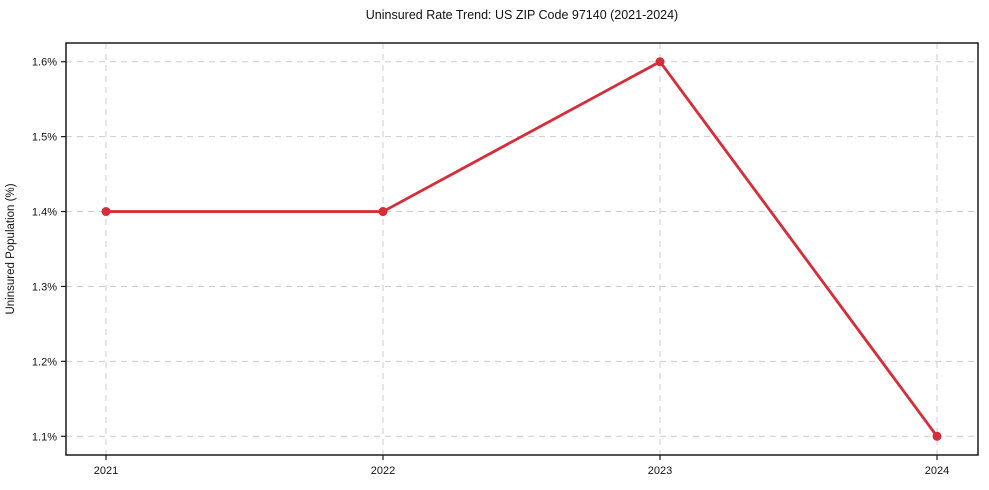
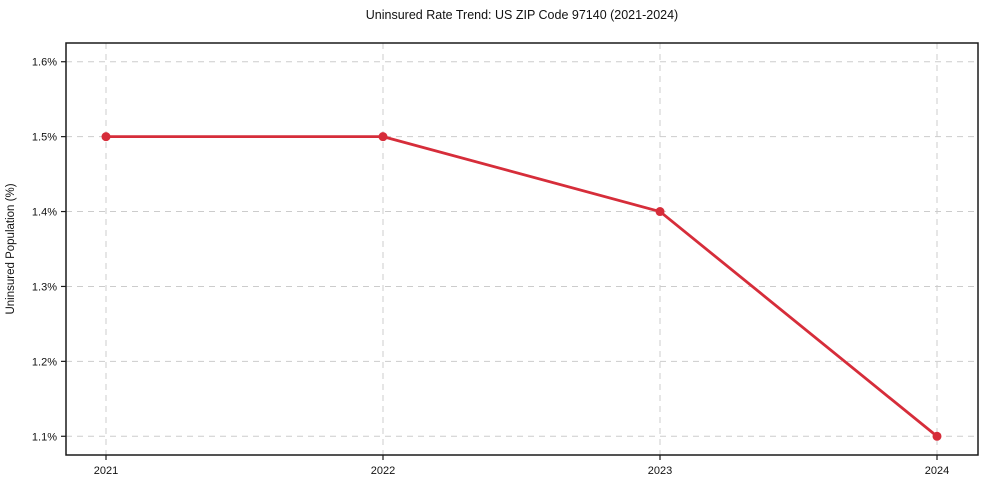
2021: 1.4% -> 1.5%
2022: 1.4% -> 1.5%
2023: 1.6% -> 1.4%
